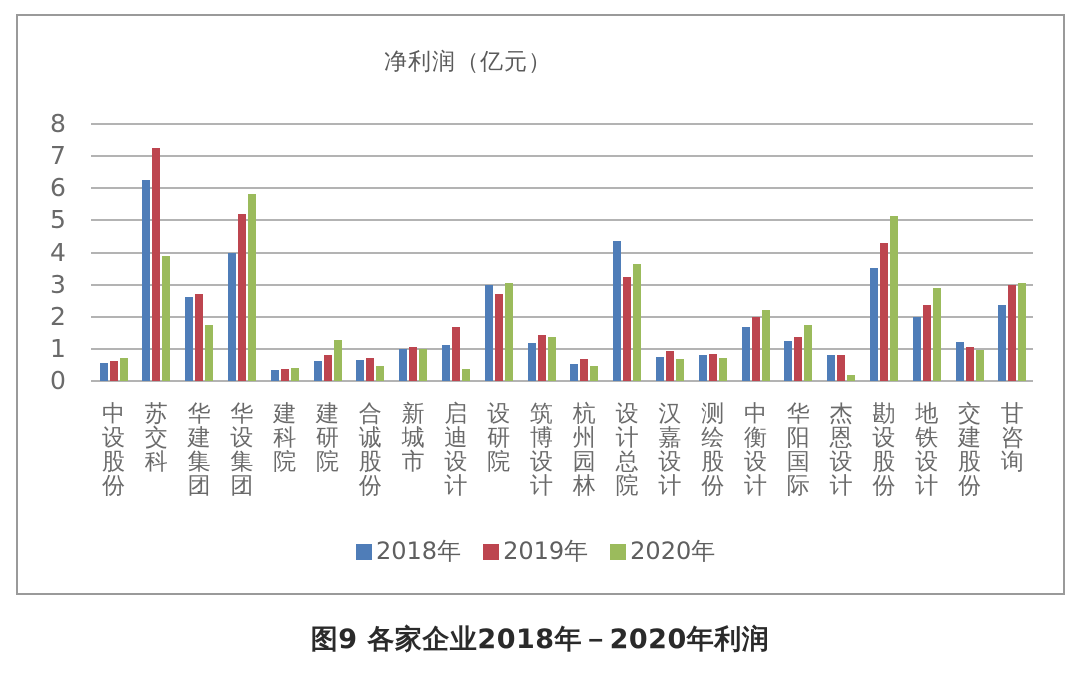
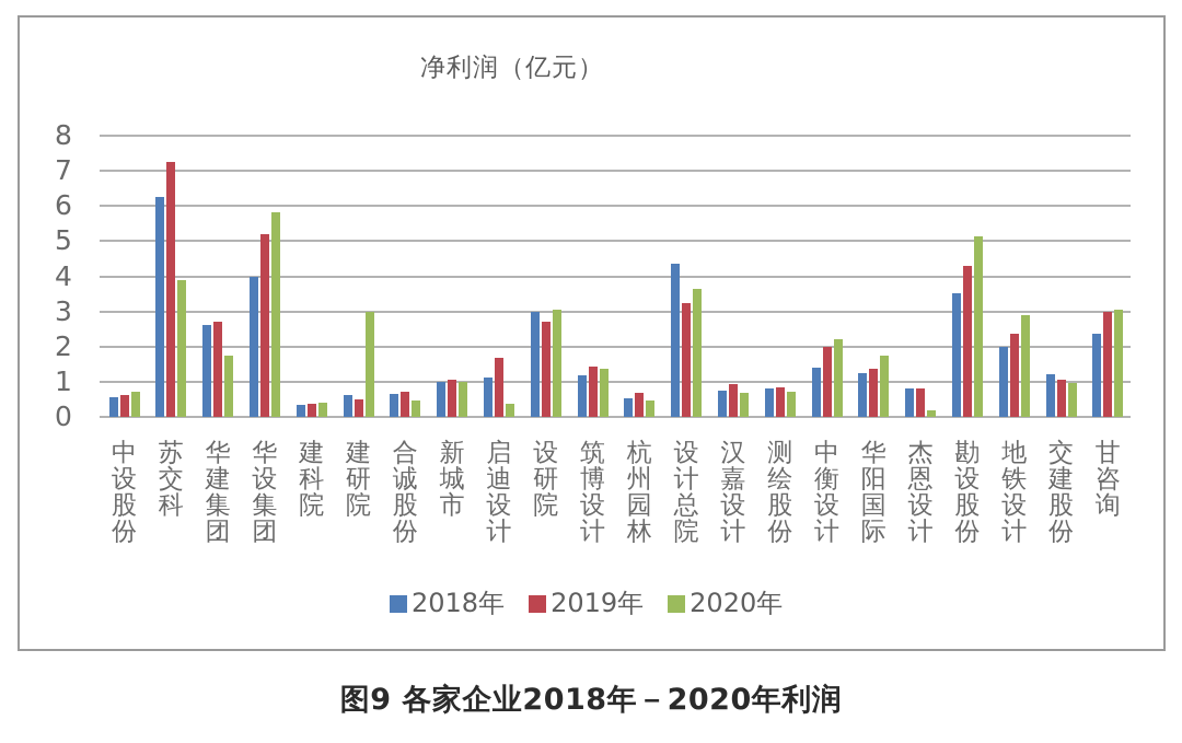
2019年/建研院: 0.8 -> 0.5
2020年/建研院: 1.3 -> 3.0
2018年/中衡设计: 1.7 -> 1.4
